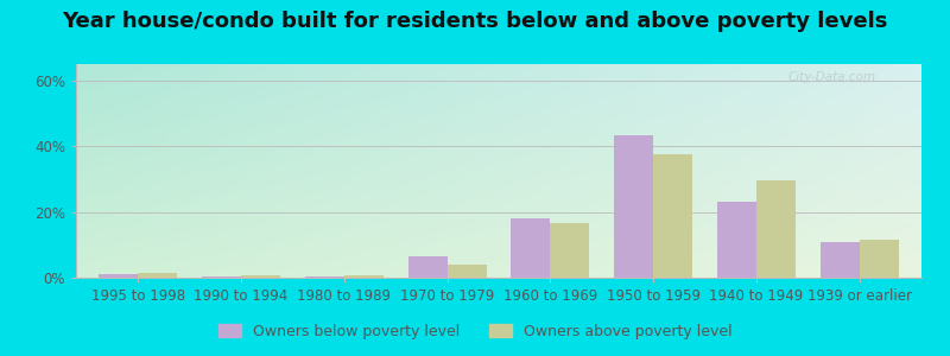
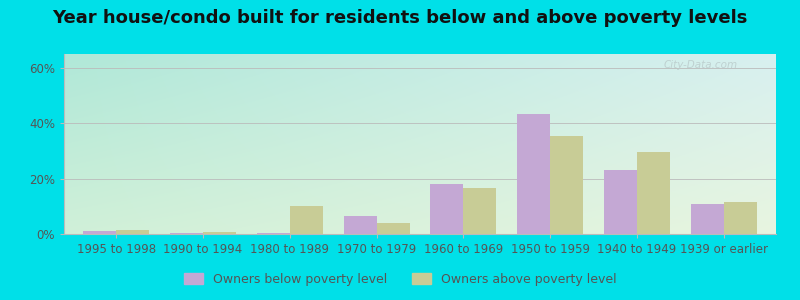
Owners above poverty level/1980 to 1989: 0.8% -> 10.0%
Owners above poverty level/1950 to 1959: 37.5% -> 35.5%
